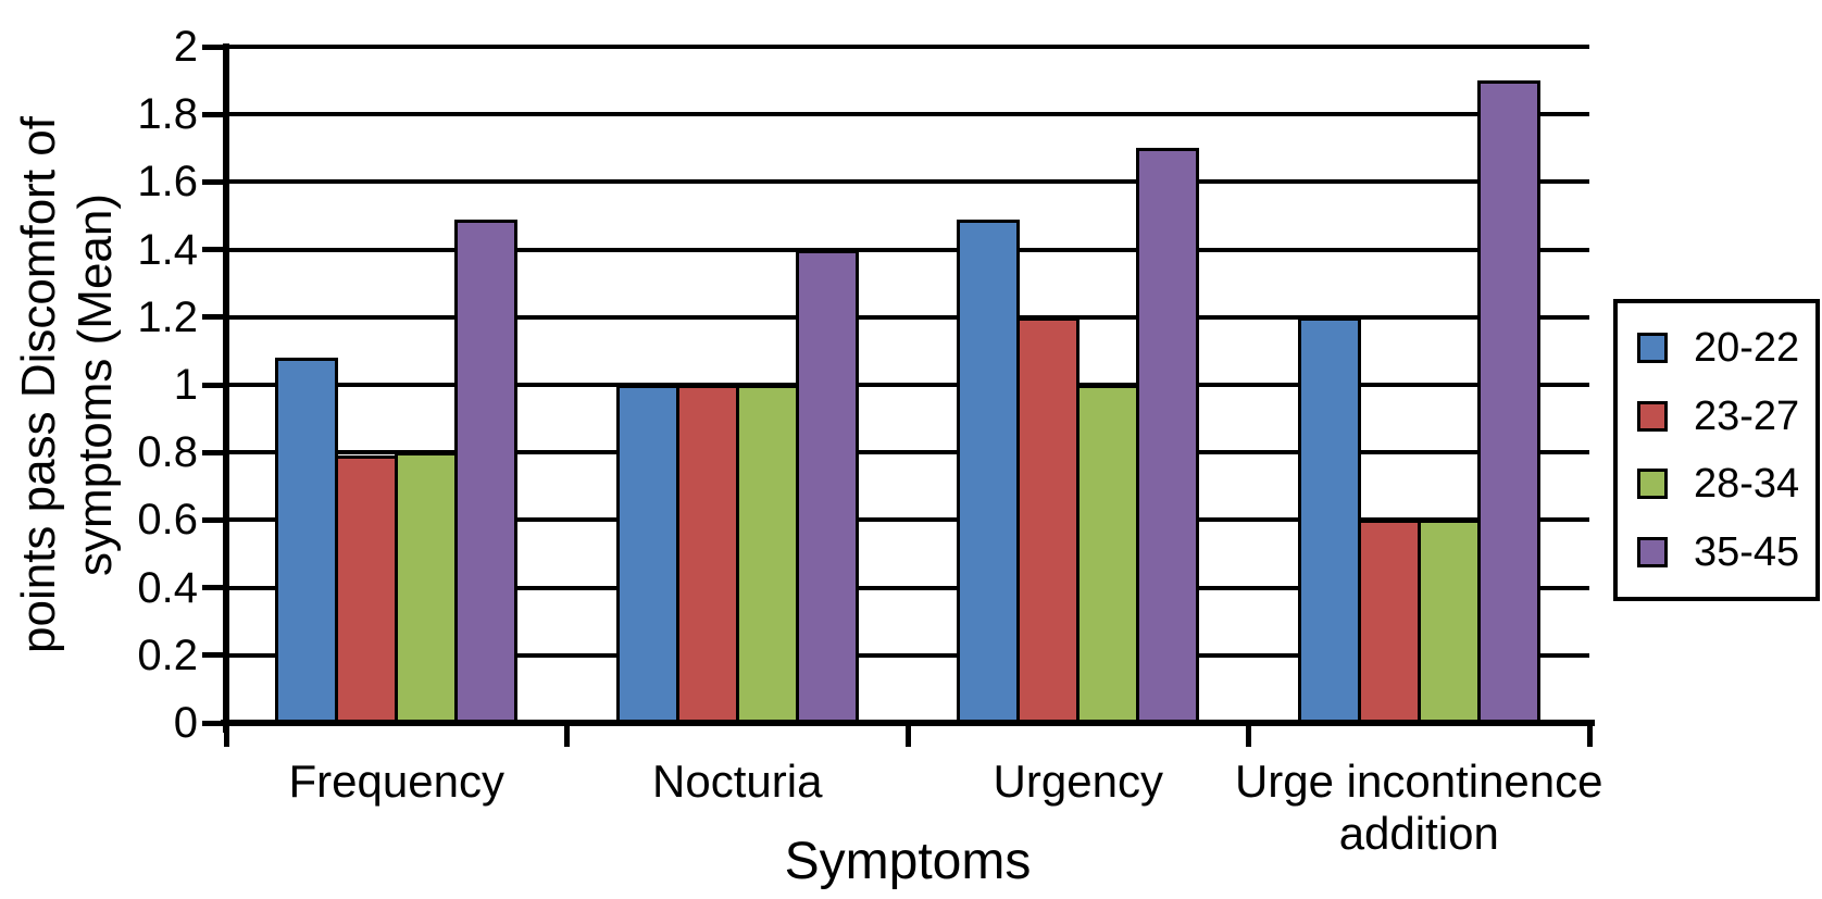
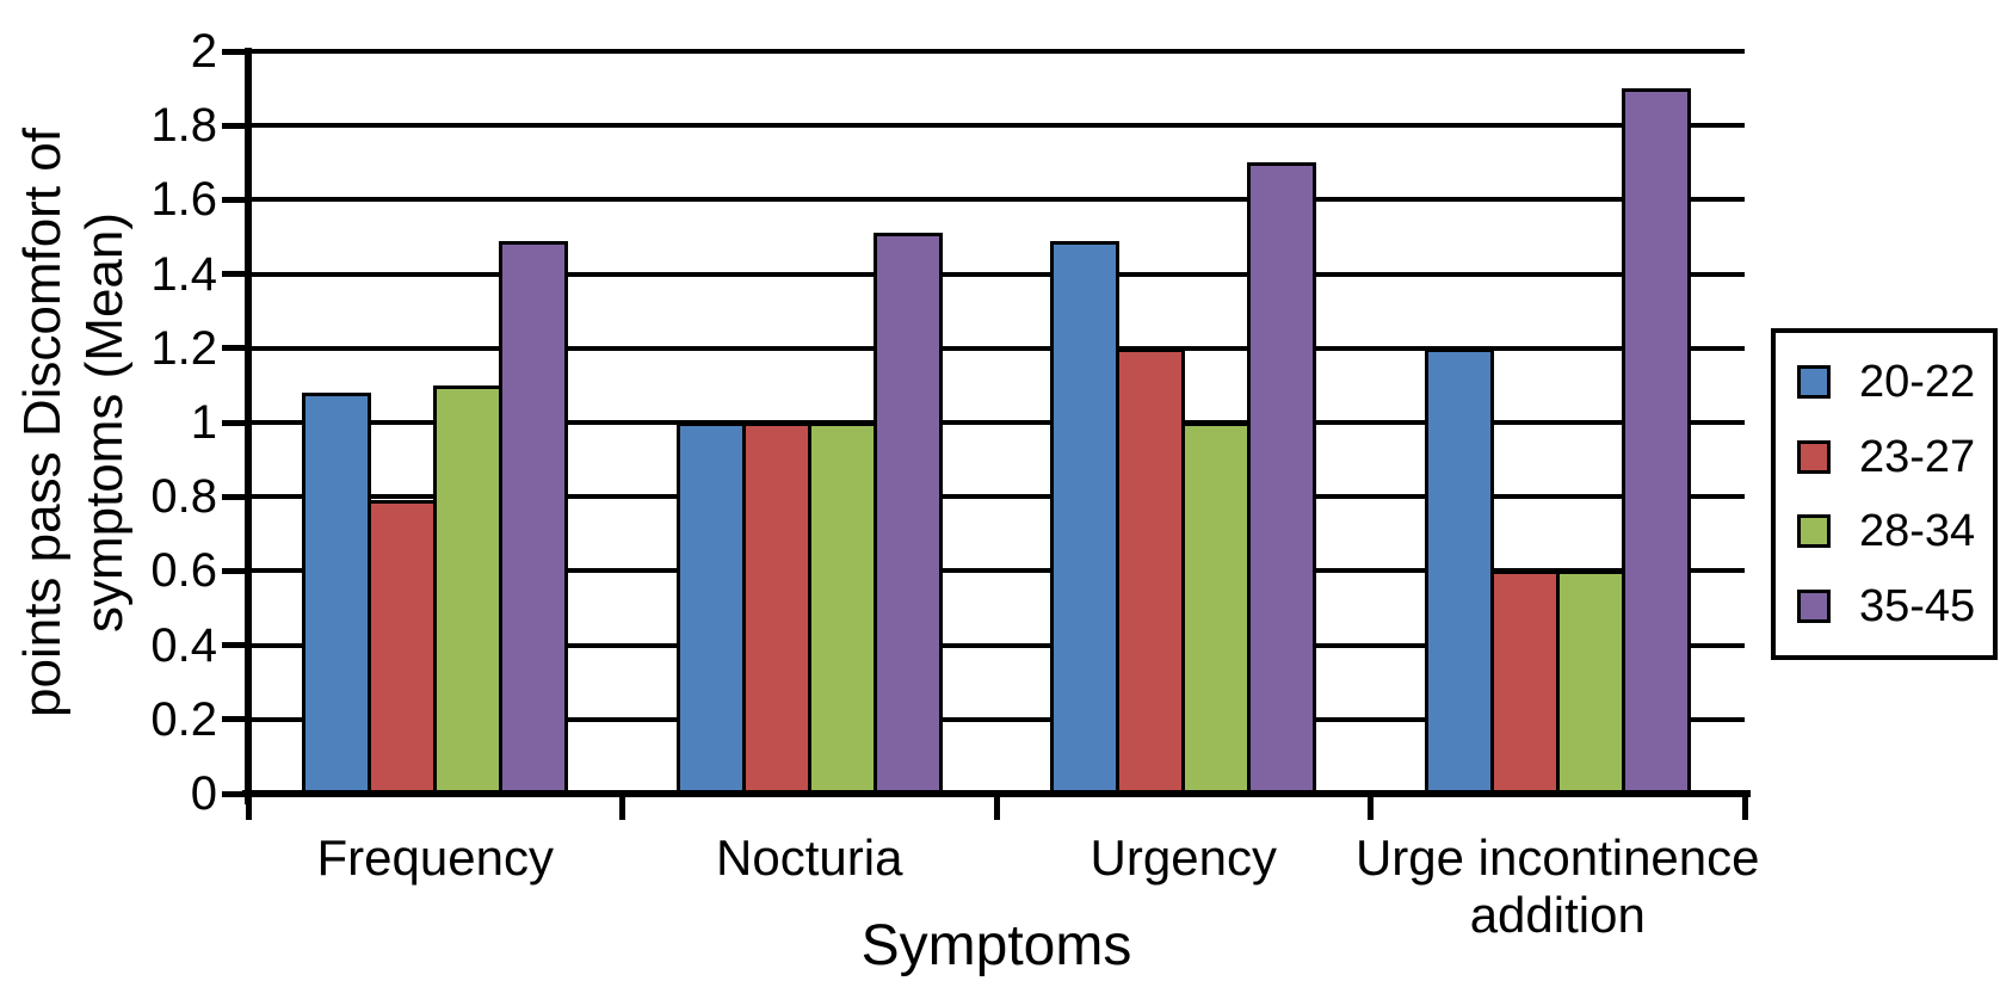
28-34/Frequency: 0.8 -> 1.1
35-45/Nocturia: 1.40 -> 1.51
